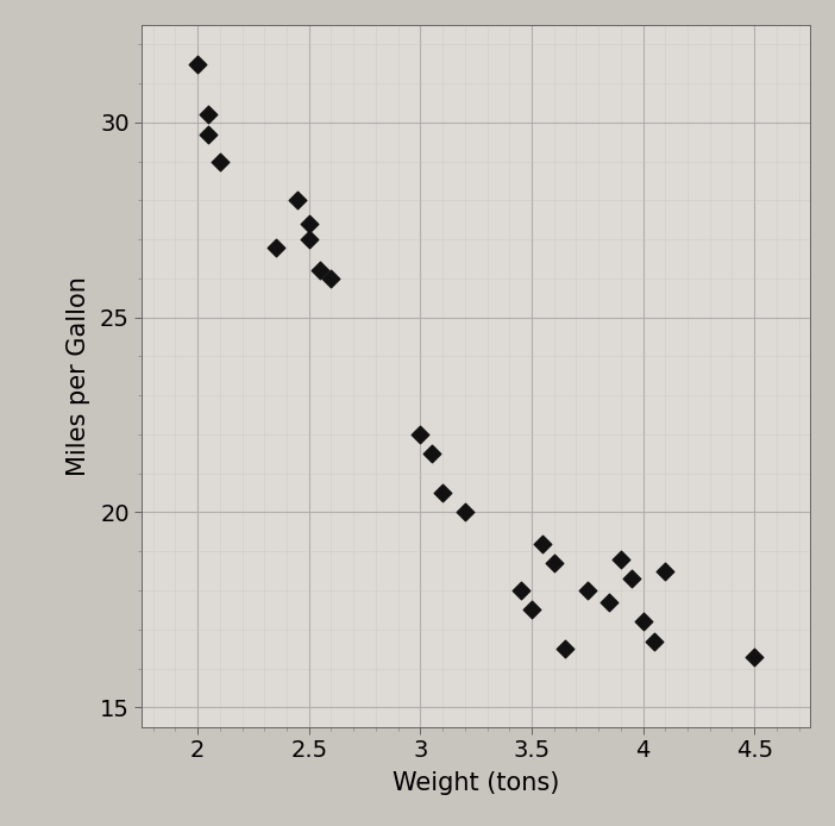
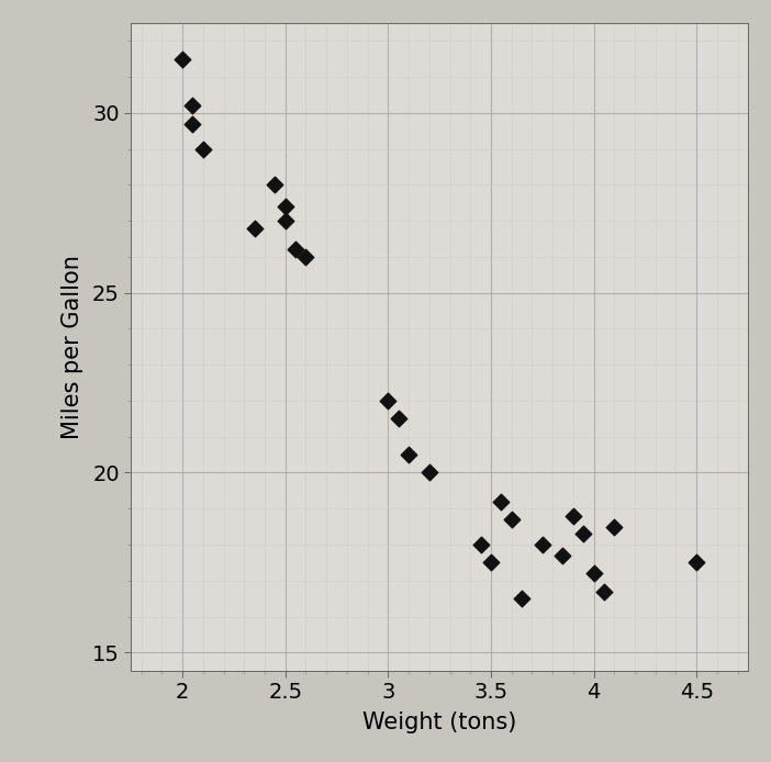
4.5: 16.3 -> 17.5
